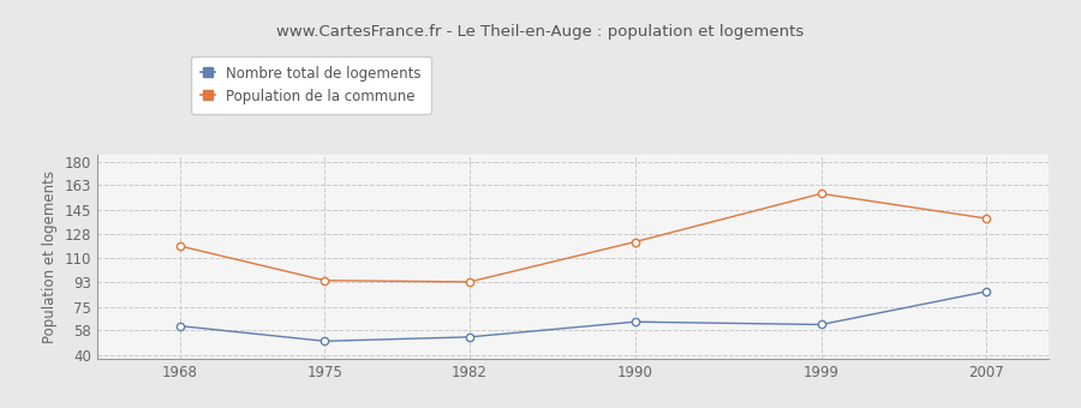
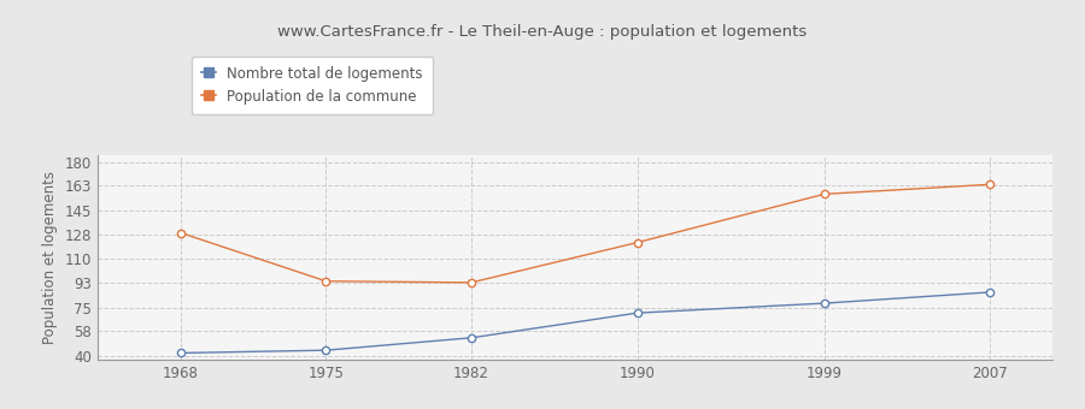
Nombre total de logements/1968: 61 -> 42
Population de la commune/1968: 119 -> 129
Nombre total de logements/1975: 50 -> 44
Nombre total de logements/1990: 64 -> 71
Nombre total de logements/1999: 62 -> 78
Population de la commune/2007: 139 -> 164
